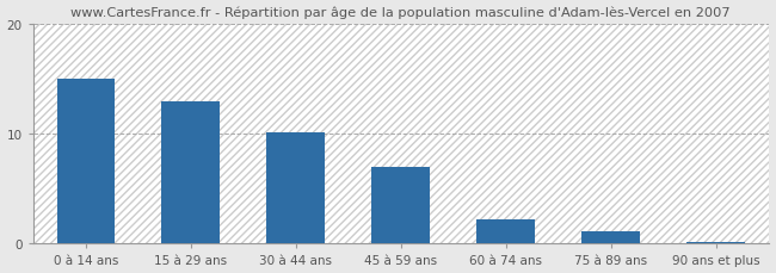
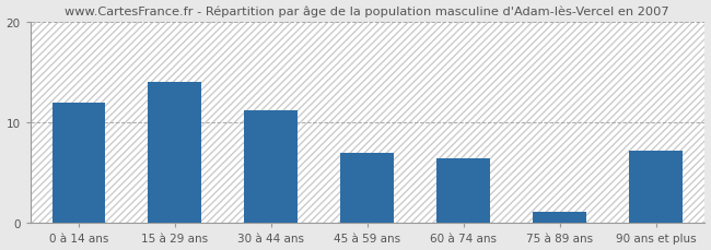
0 à 14 ans: 15.0 -> 12.0
15 à 29 ans: 13.0 -> 14.0
30 à 44 ans: 10.1 -> 11.2
60 à 74 ans: 2.2 -> 6.4
90 ans et plus: 0.1 -> 7.2
